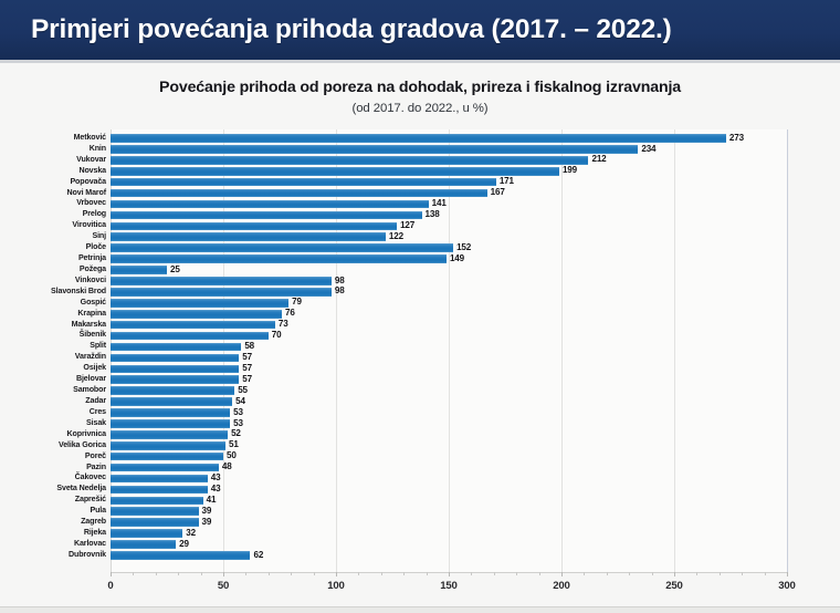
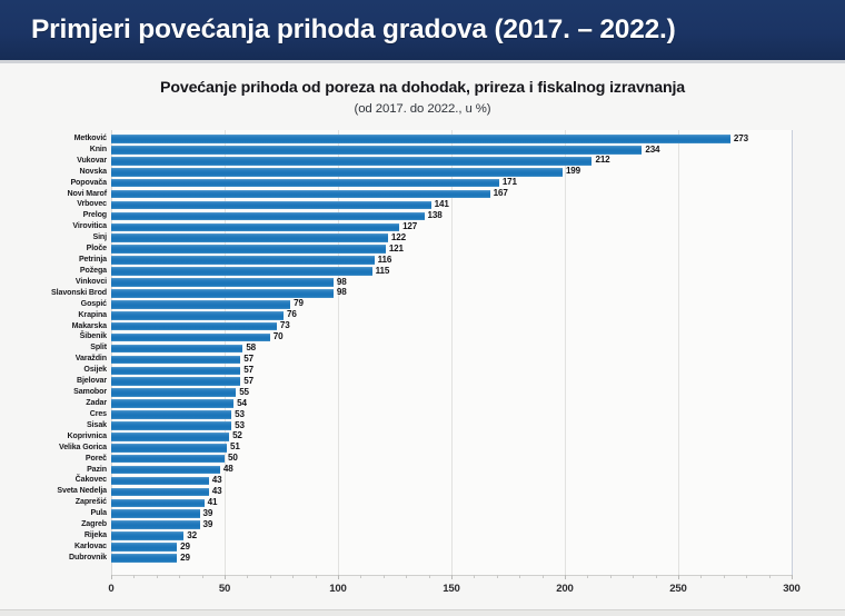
Ploče: 152 -> 121
Petrinja: 149 -> 116
Požega: 25 -> 115
Dubrovnik: 62 -> 29
